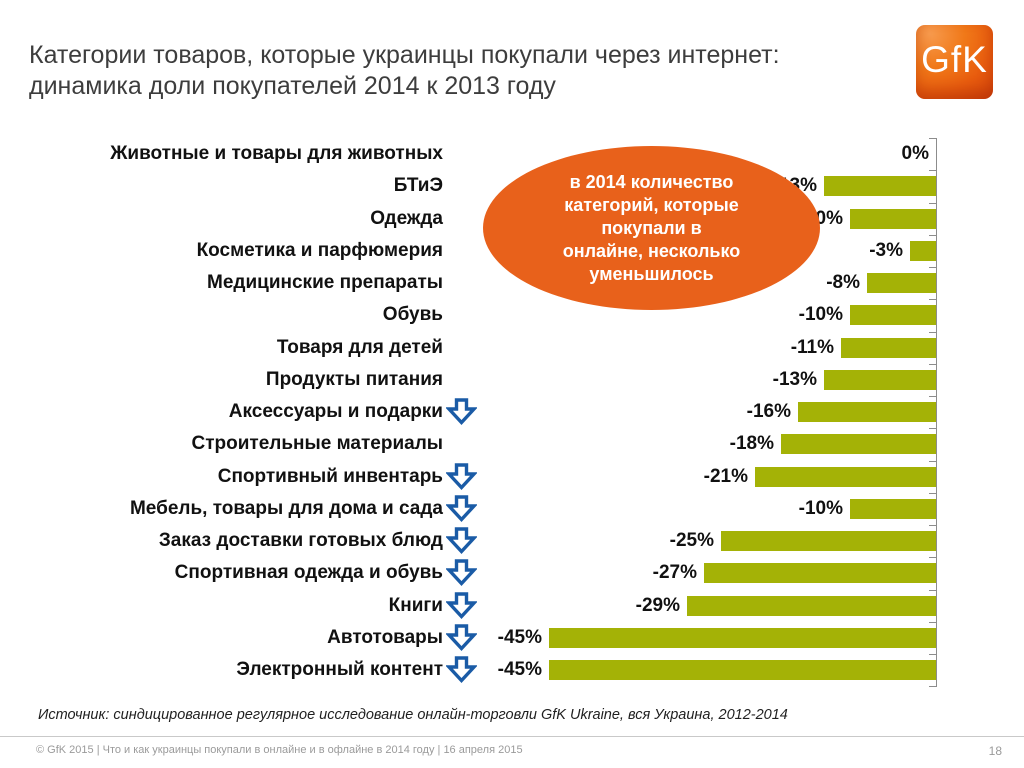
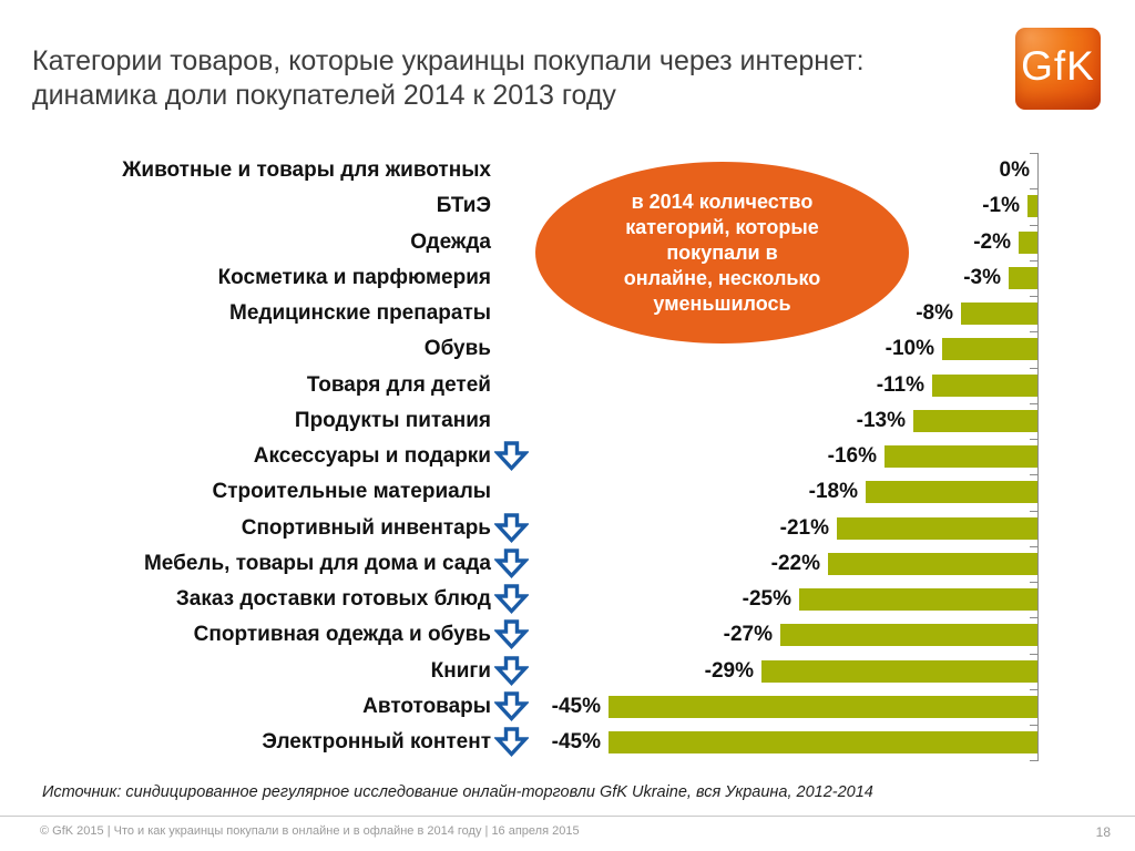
БТиЭ: -13% -> -1%
Одежда: -10% -> -2%
Мебель, товары для дома и сада: -10% -> -22%
